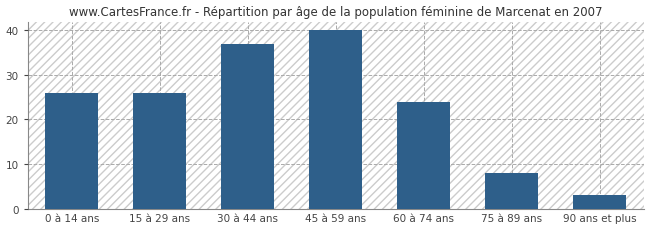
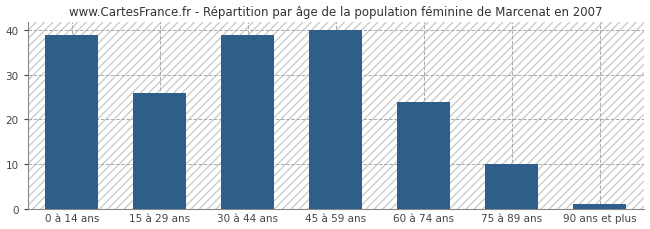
0 à 14 ans: 26 -> 39
30 à 44 ans: 37 -> 39
75 à 89 ans: 8 -> 10
90 ans et plus: 3 -> 1
